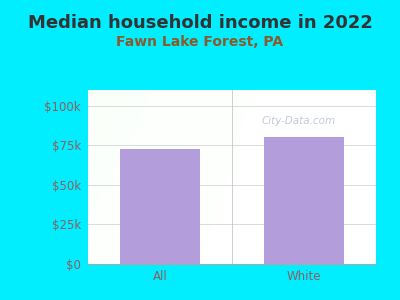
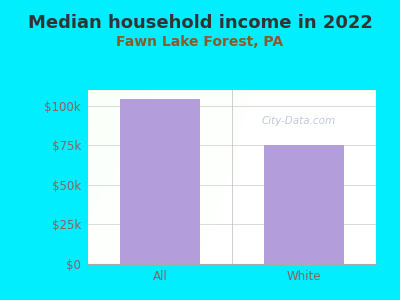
All: $73k -> $104k
White: $80k -> $75k
